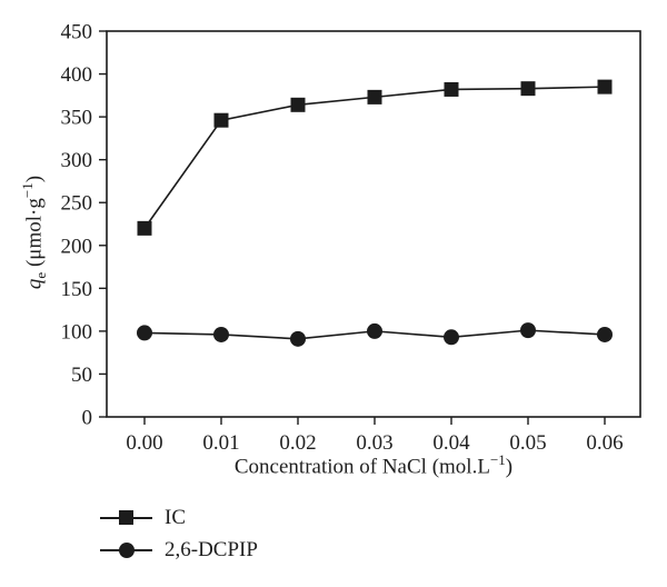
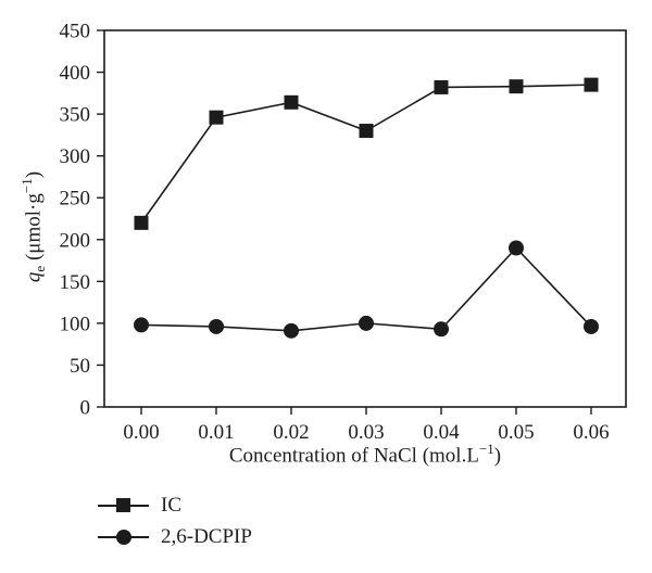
IC/0.03: 370 -> 330
2,6-DCPIP/0.05: 100 -> 190
